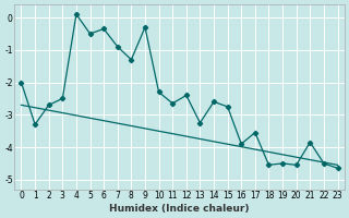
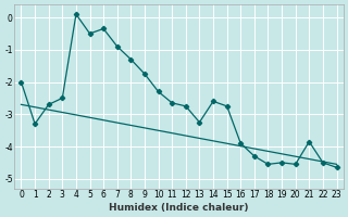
9: -0.30 -> -1.75
12: -2.40 -> -2.75
17: -3.55 -> -4.30
